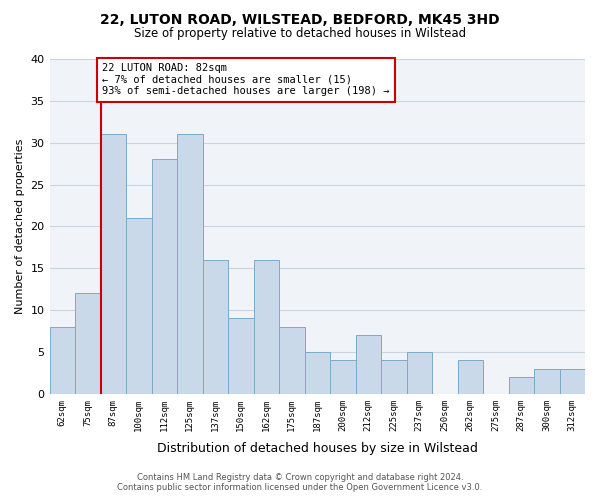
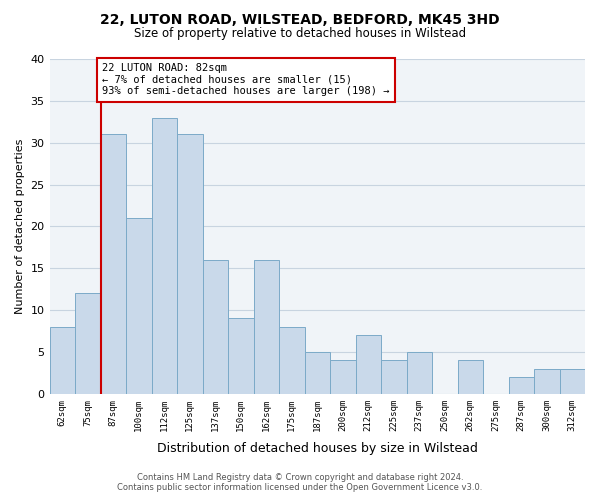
112sqm: 28 -> 33
